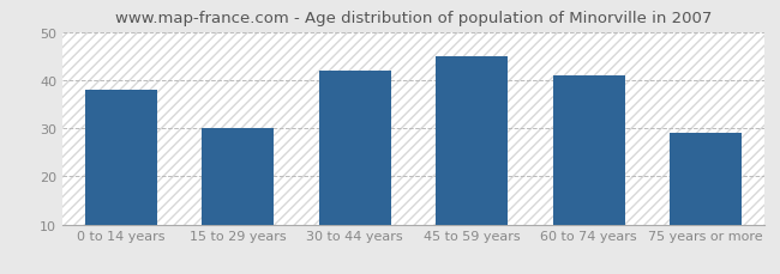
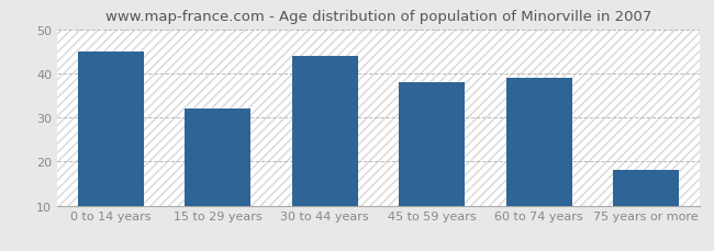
0 to 14 years: 38 -> 45
15 to 29 years: 30 -> 32
30 to 44 years: 42 -> 44
45 to 59 years: 45 -> 38
60 to 74 years: 41 -> 39
75 years or more: 29 -> 18
